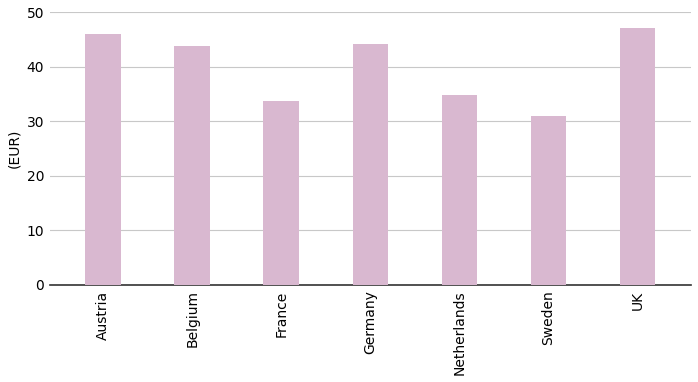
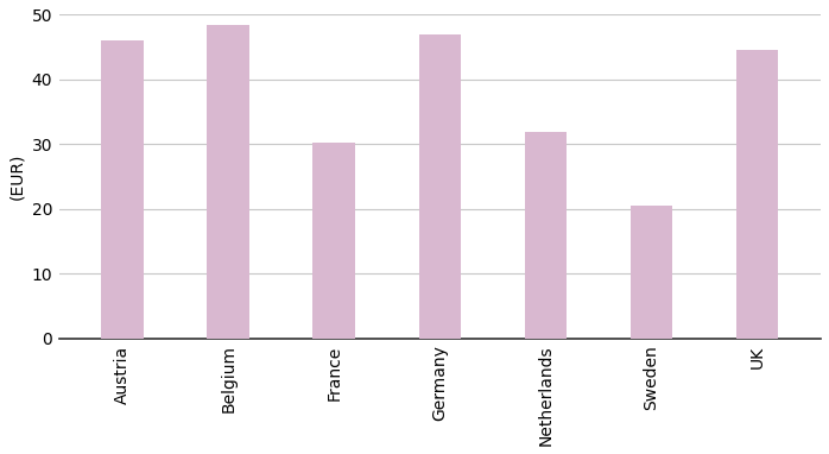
Belgium: 43.8 -> 48.5
France: 33.8 -> 30.2
Germany: 44.2 -> 47.0
Netherlands: 34.8 -> 32.0
Sweden: 31.0 -> 20.5
UK: 47.2 -> 44.5
